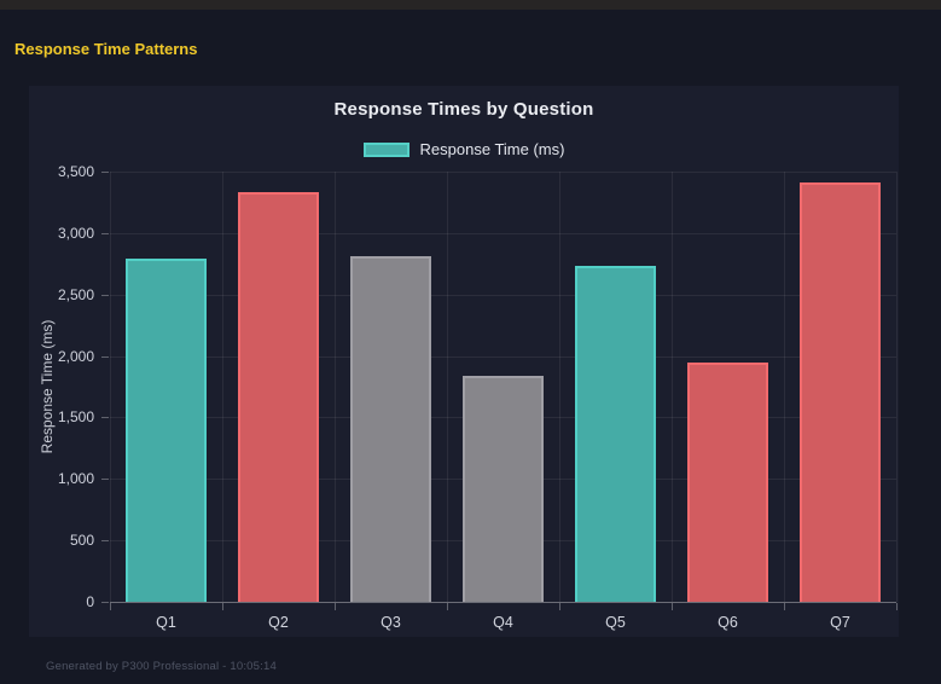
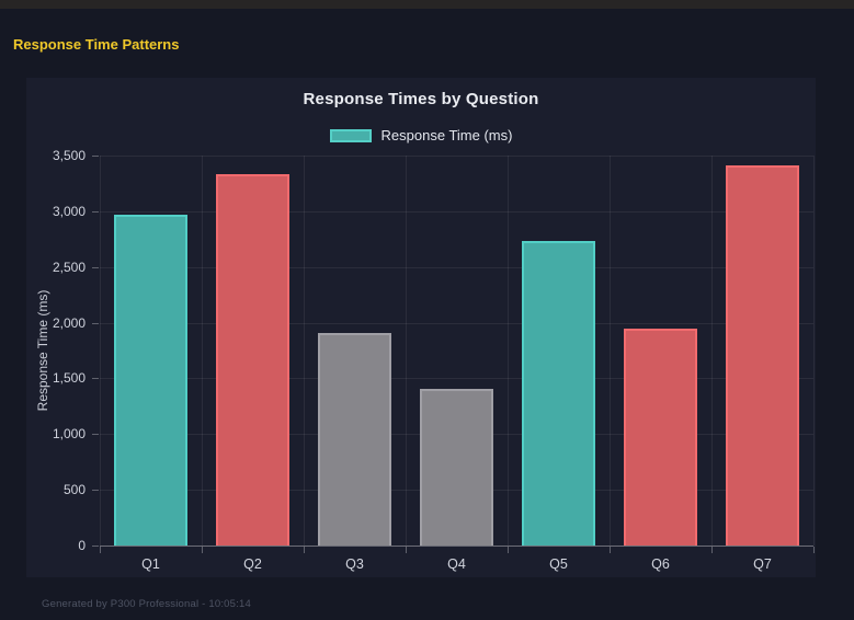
Q1: 2790 -> 2970
Q3: 2810 -> 1910
Q4: 1840 -> 1410
